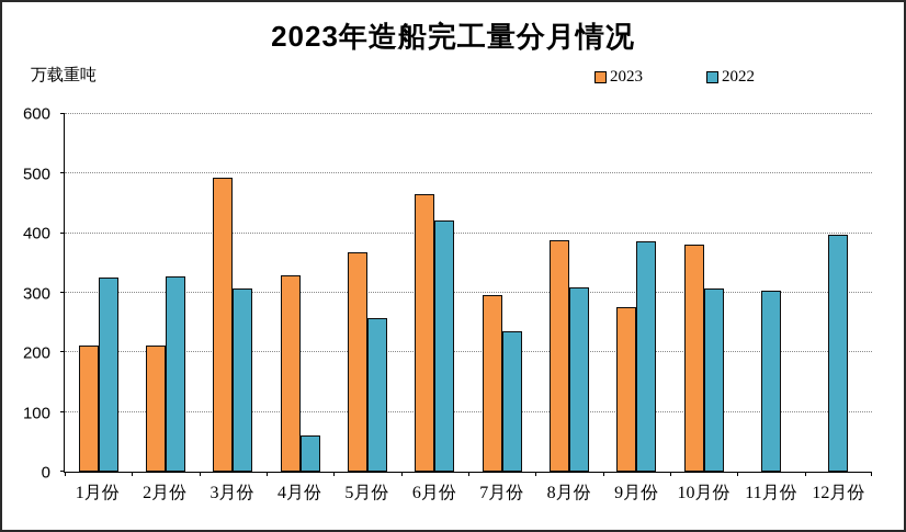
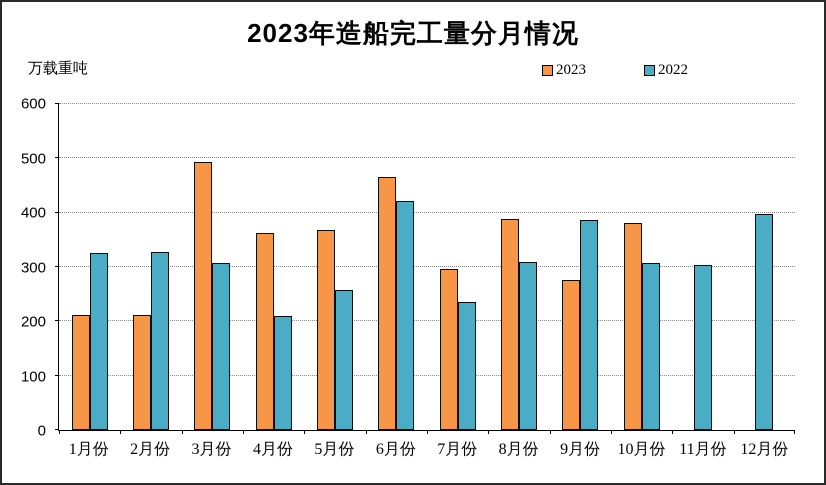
2023/4月份: 330 -> 360
2022/4月份: 60 -> 210
